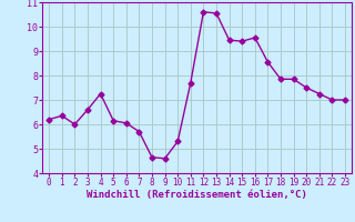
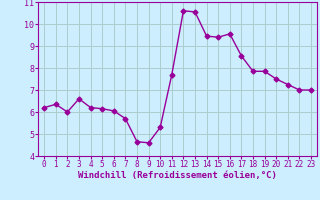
4: 7.25 -> 6.20
